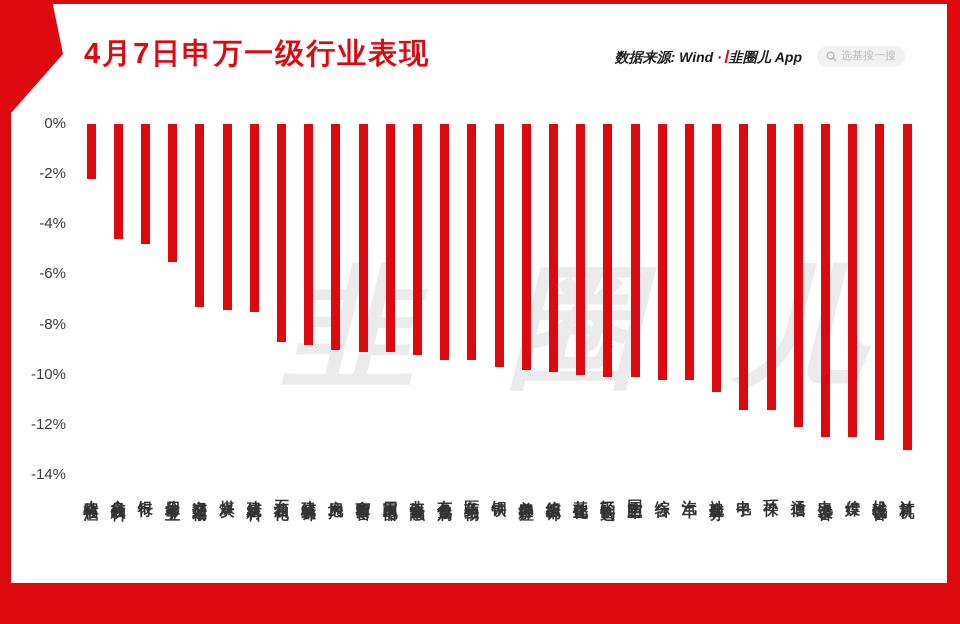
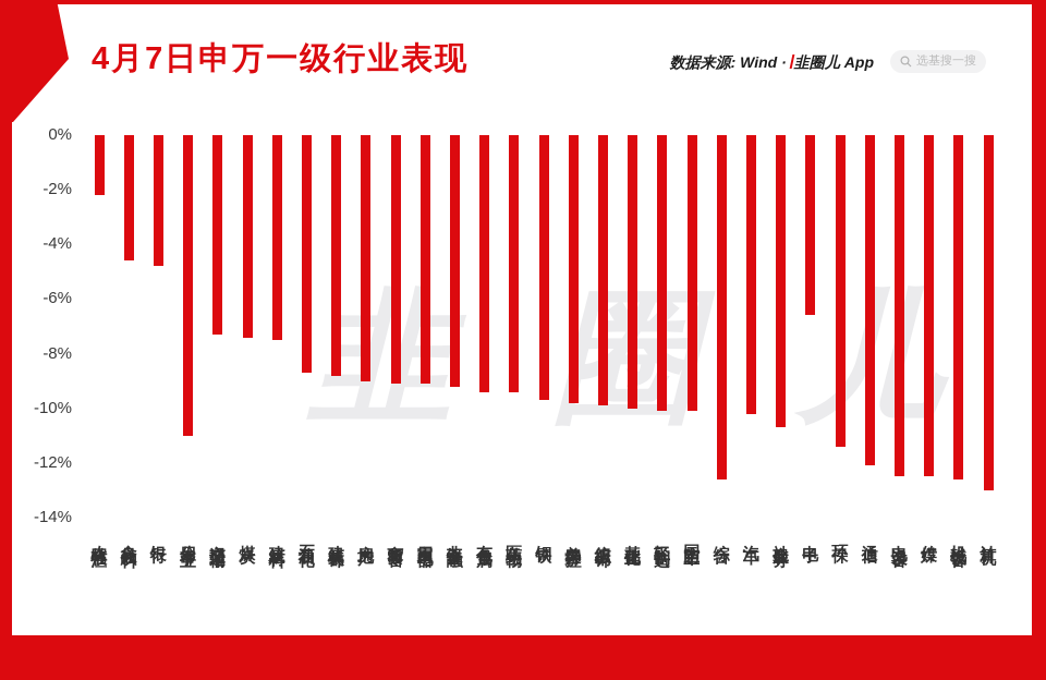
公用事业: -5.5% -> -11.0%
综合: -10.2% -> -12.6%
电子: -11.4% -> -6.6%
